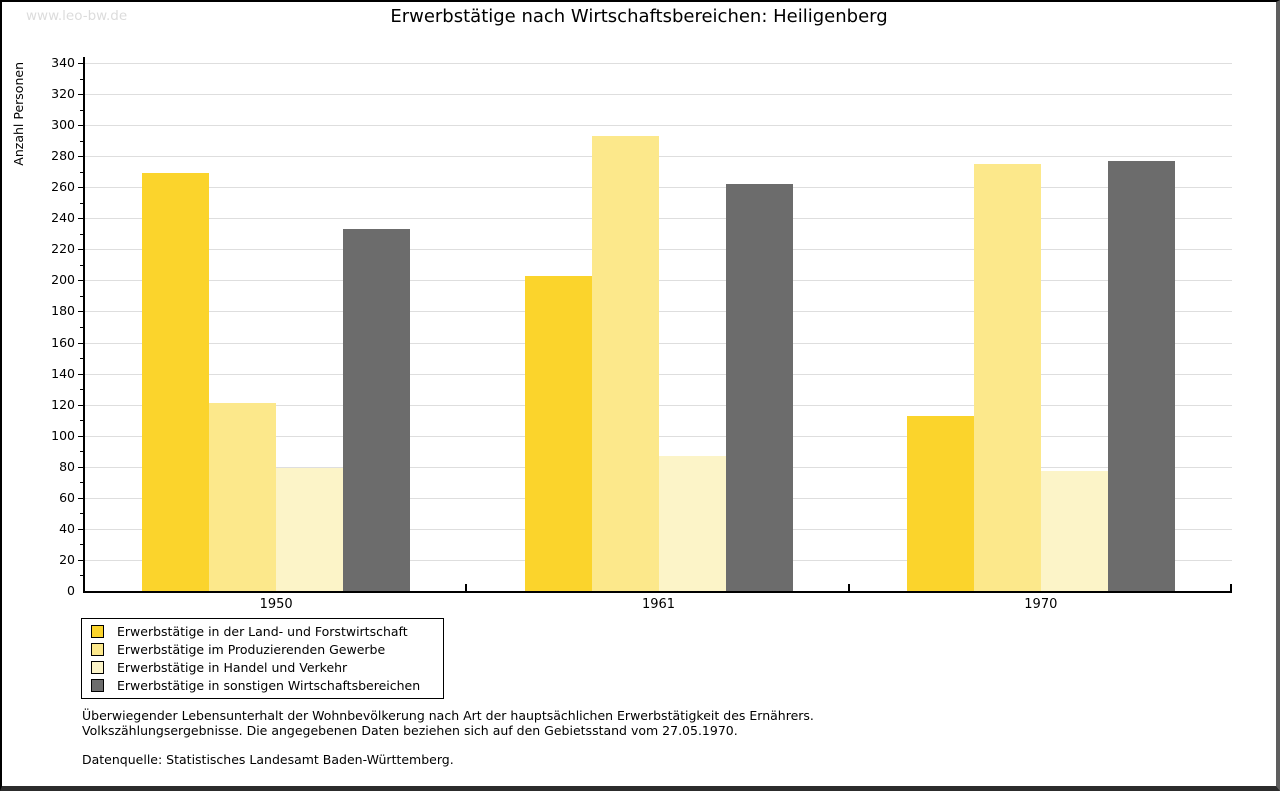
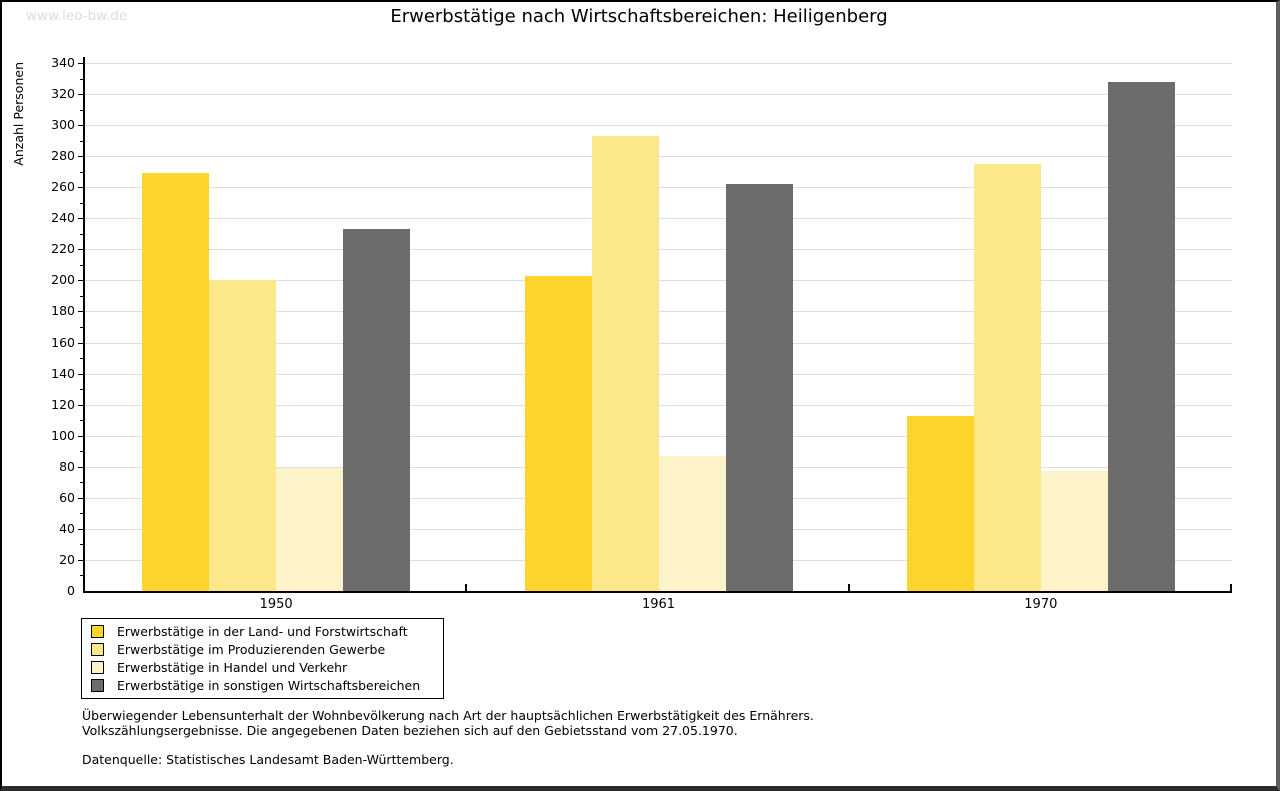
Erwerbstätige im Produzierenden Gewerbe/1950: 121 -> 200
Erwerbstätige in sonstigen Wirtschaftsbereichen/1970: 277 -> 328
